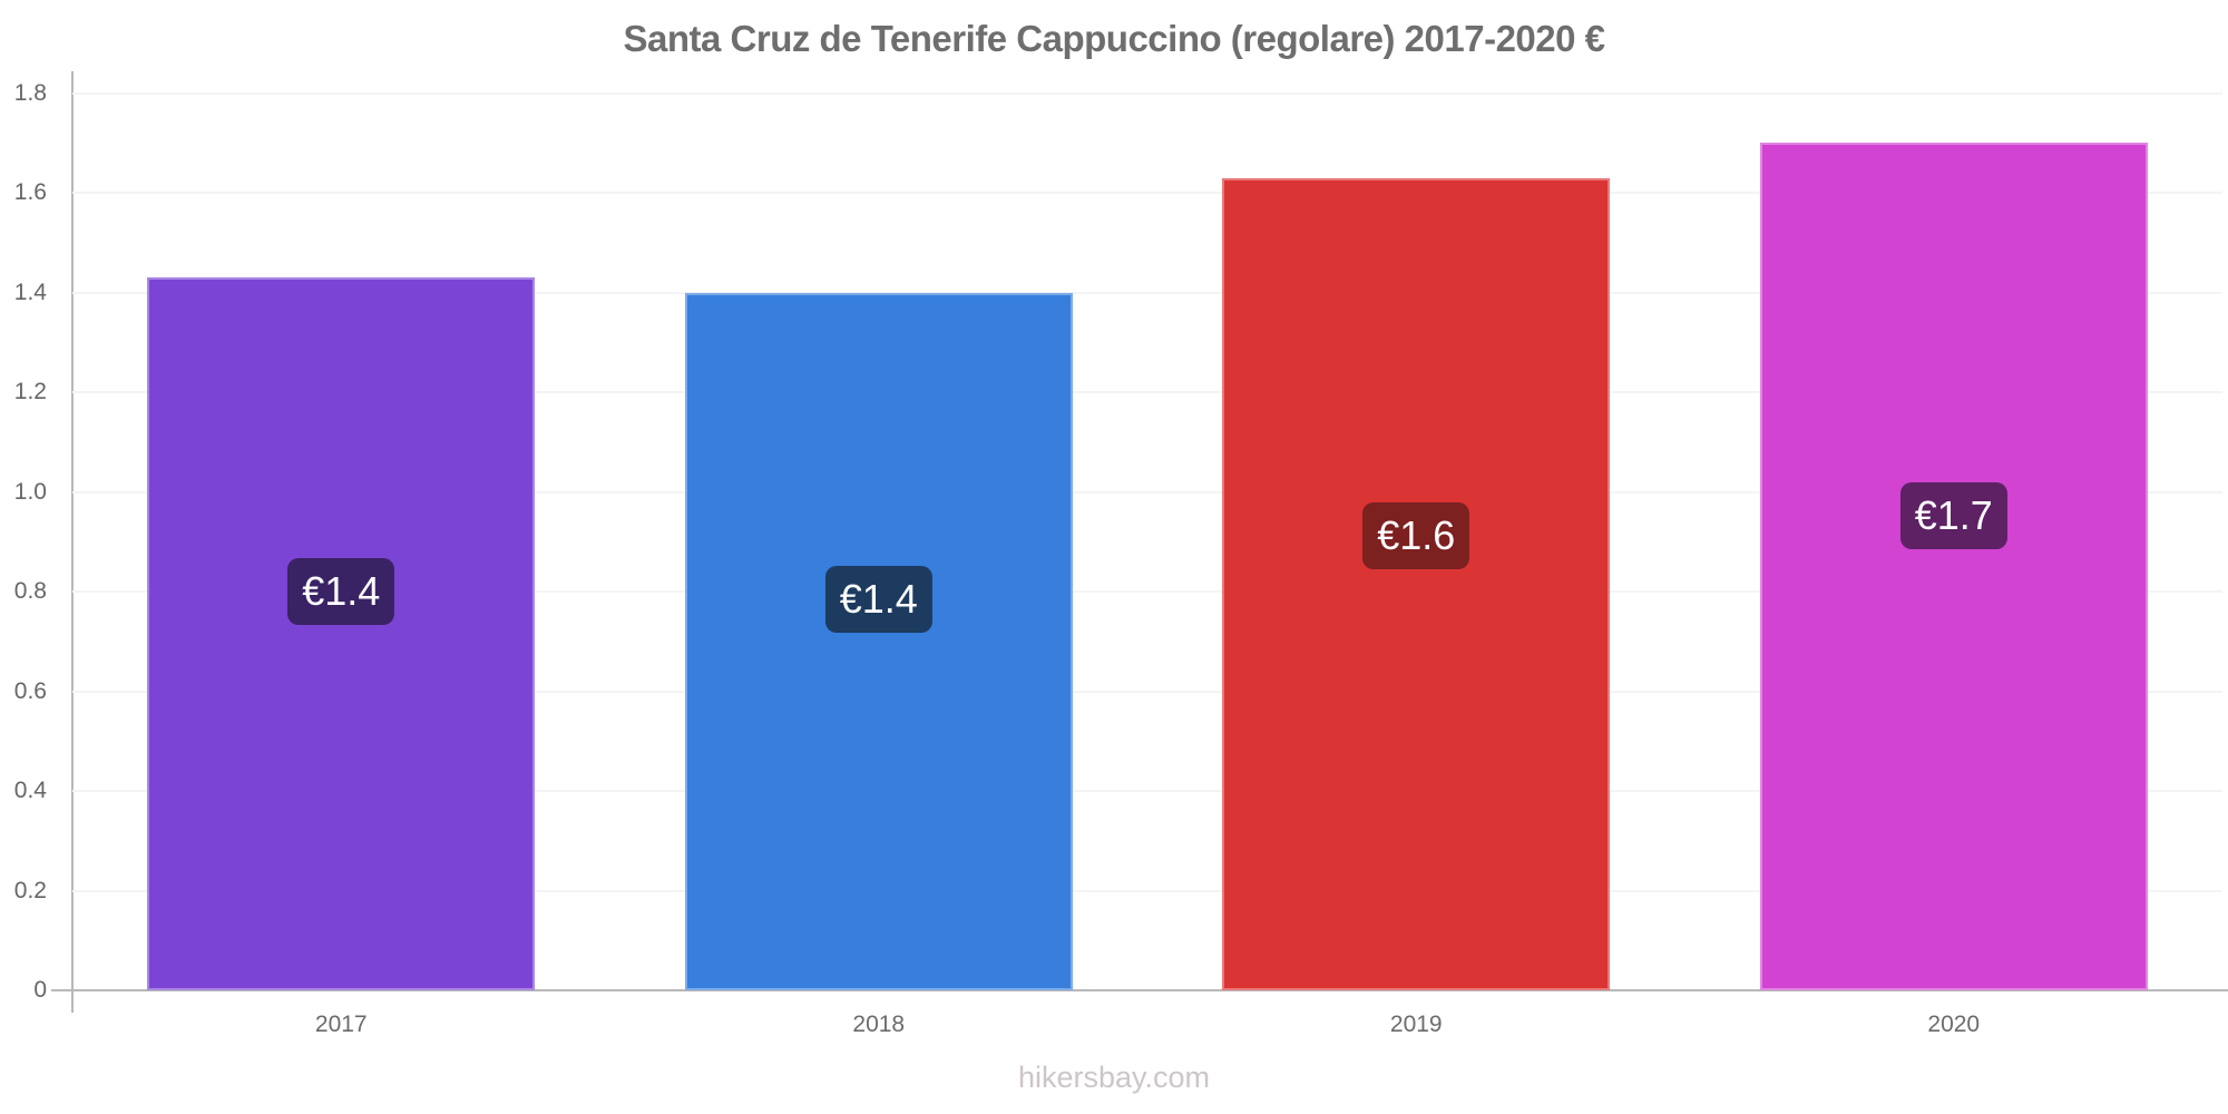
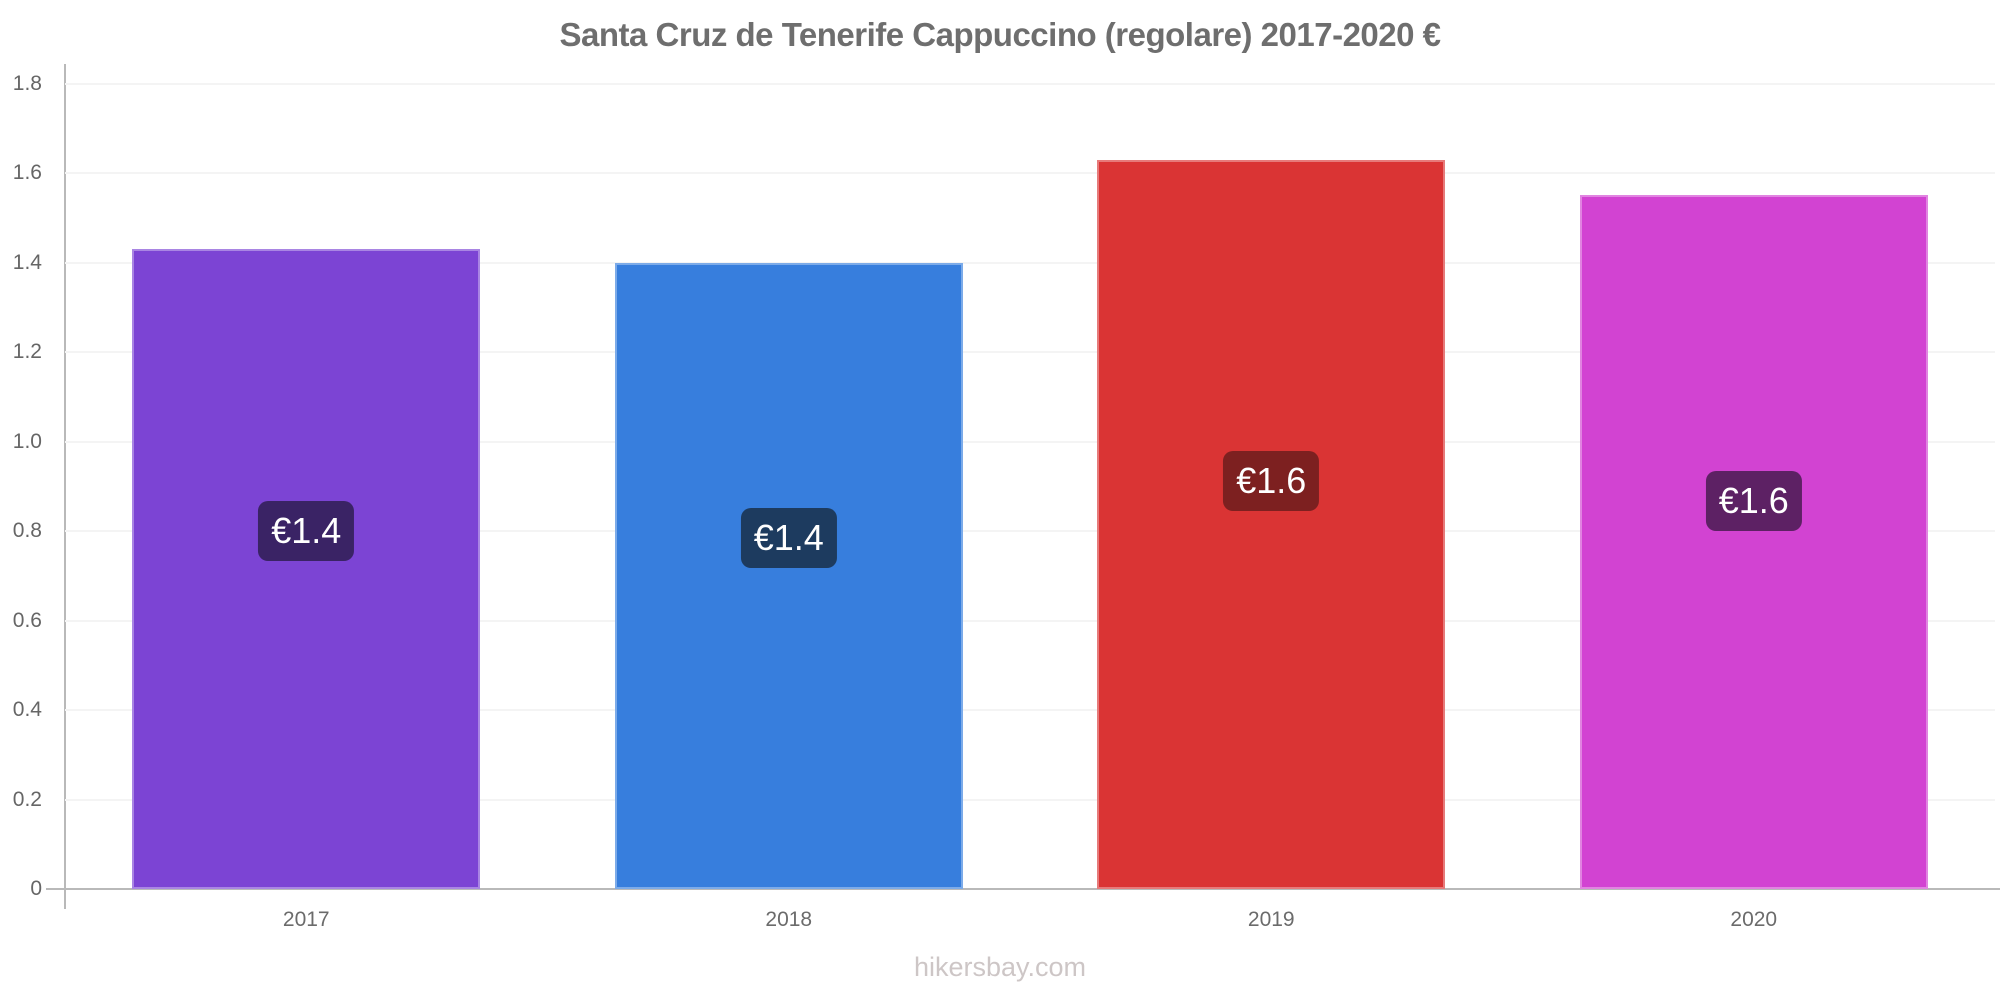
2020: €1.7 -> €1.6
